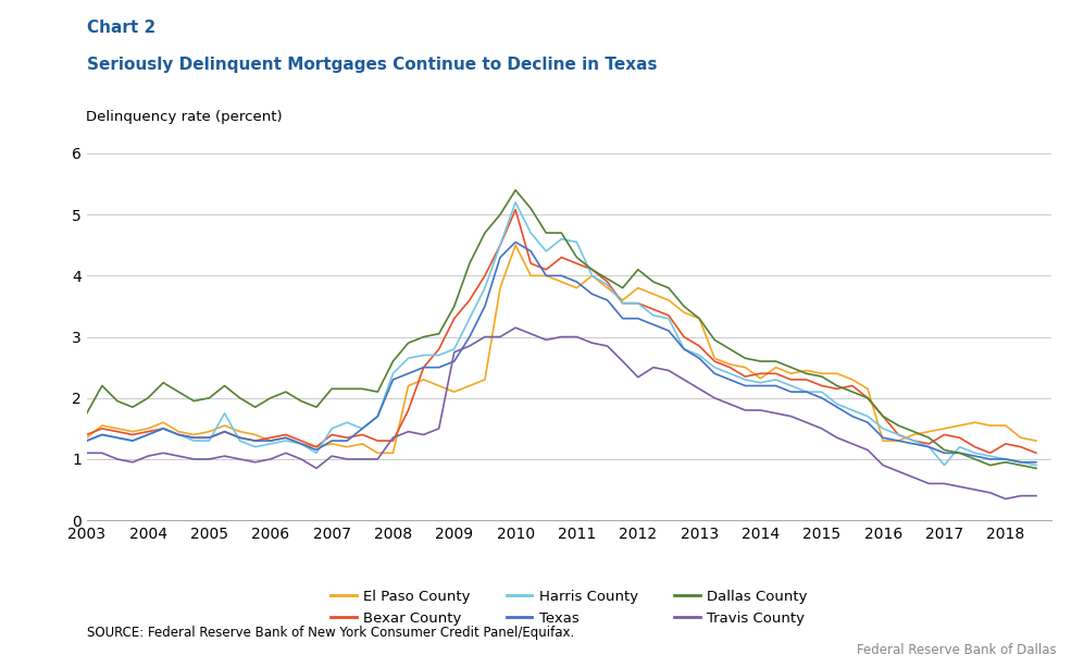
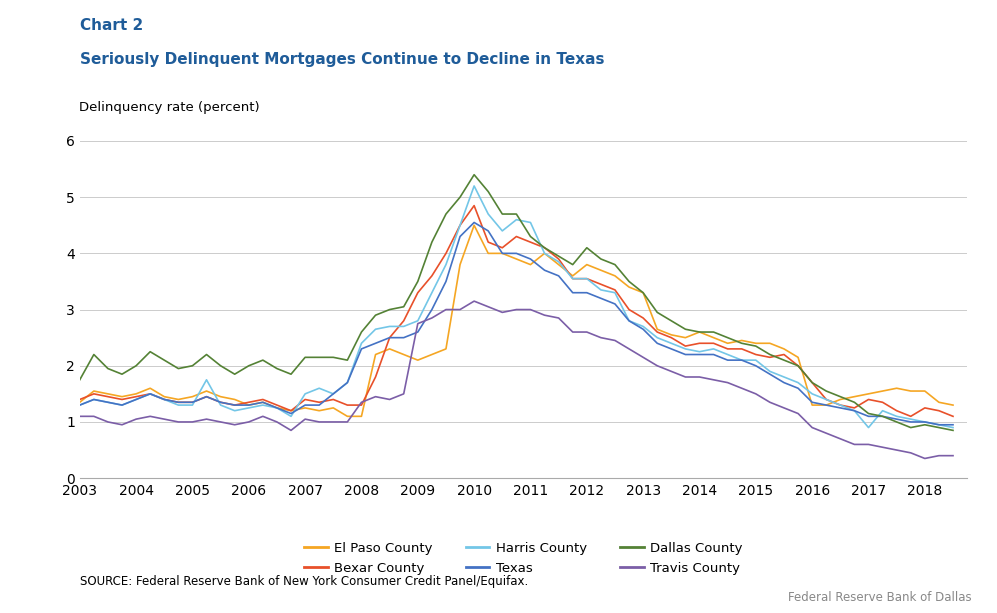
Bexar County/2010: 5.08 -> 4.85
Travis County/2012: 2.34 -> 2.60
El Paso County/2014: 2.32 -> 2.60
